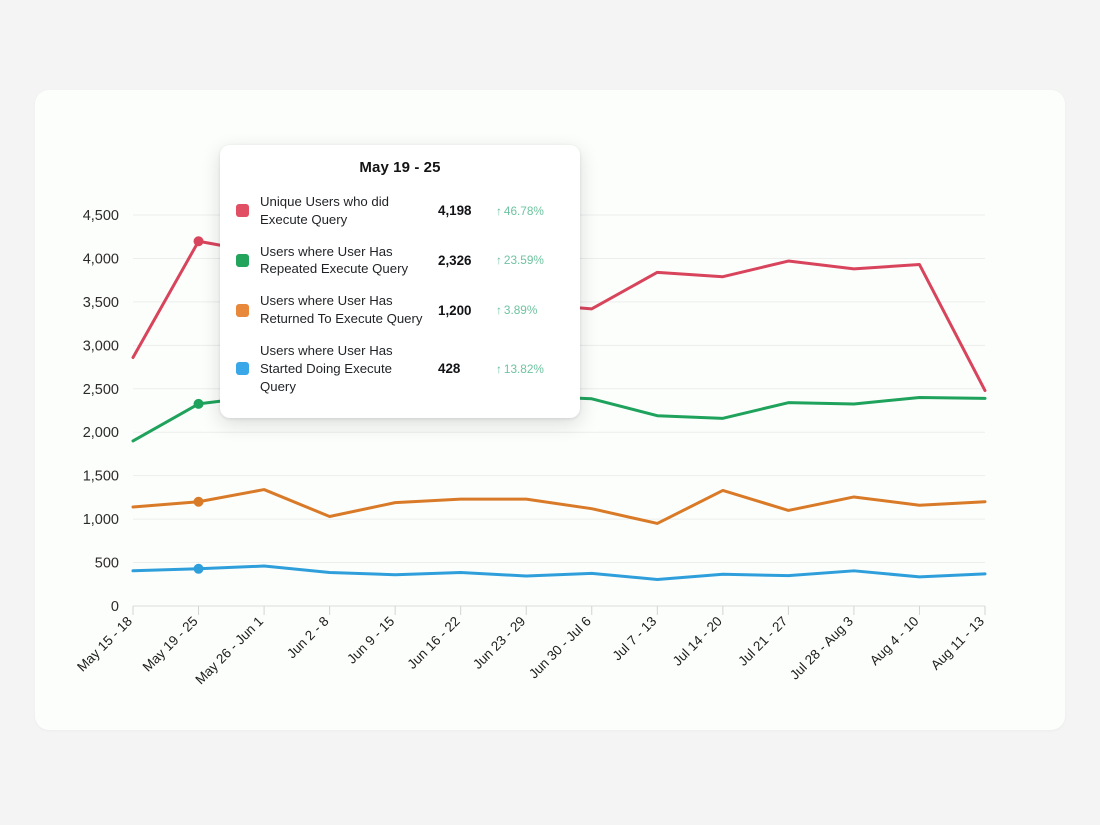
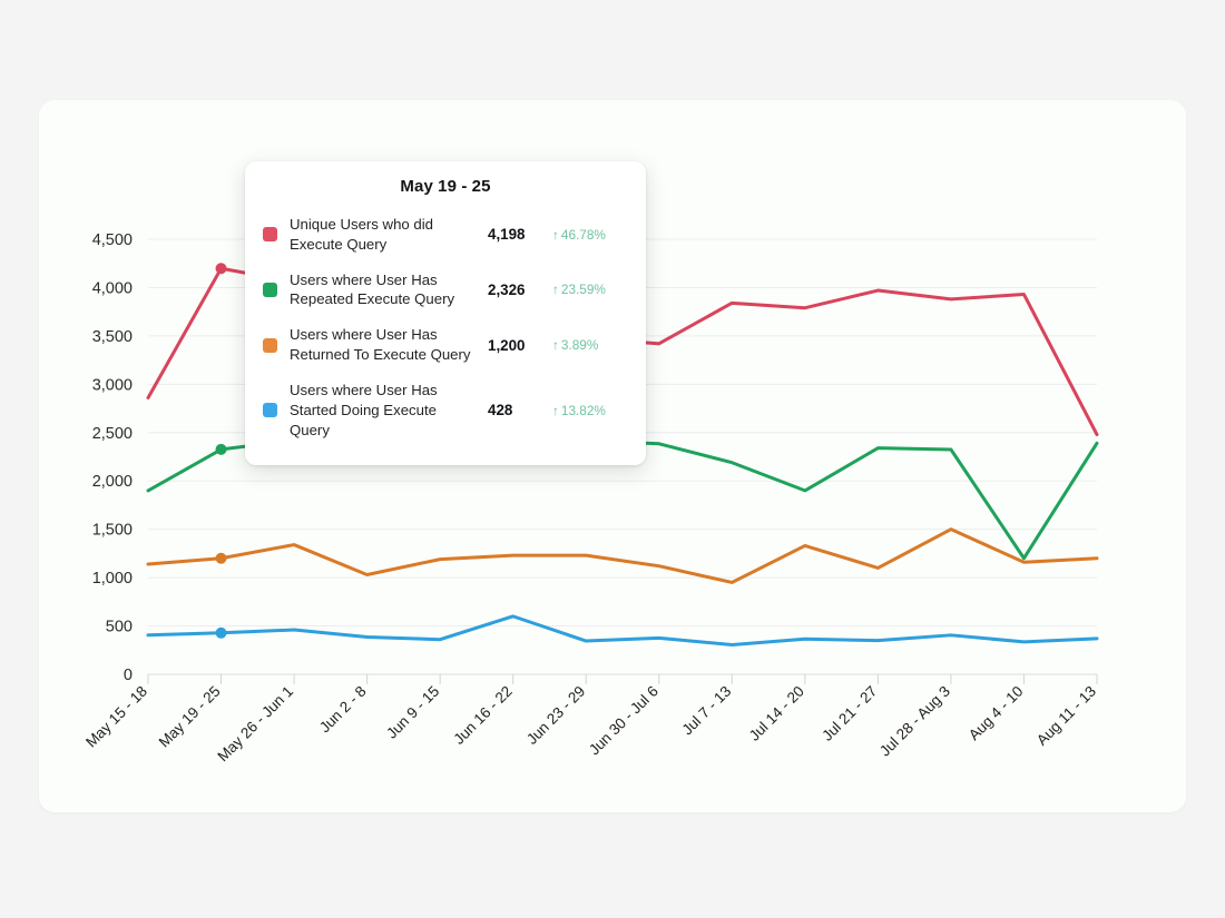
Unique Users who did Execute Query/Jun 9 - 15: 3800 -> 4200
Users where User Has Started Doing Execute Query/Jun 16 - 22: 400 -> 600
Users where User Has Repeated Execute Query/Jul 14 - 20: 2200 -> 1900
Users where User Has Returned To Execute Query/Jul 28 - Aug 3: 1300 -> 1500
Users where User Has Repeated Execute Query/Aug 4 - 10: 2400 -> 1200
